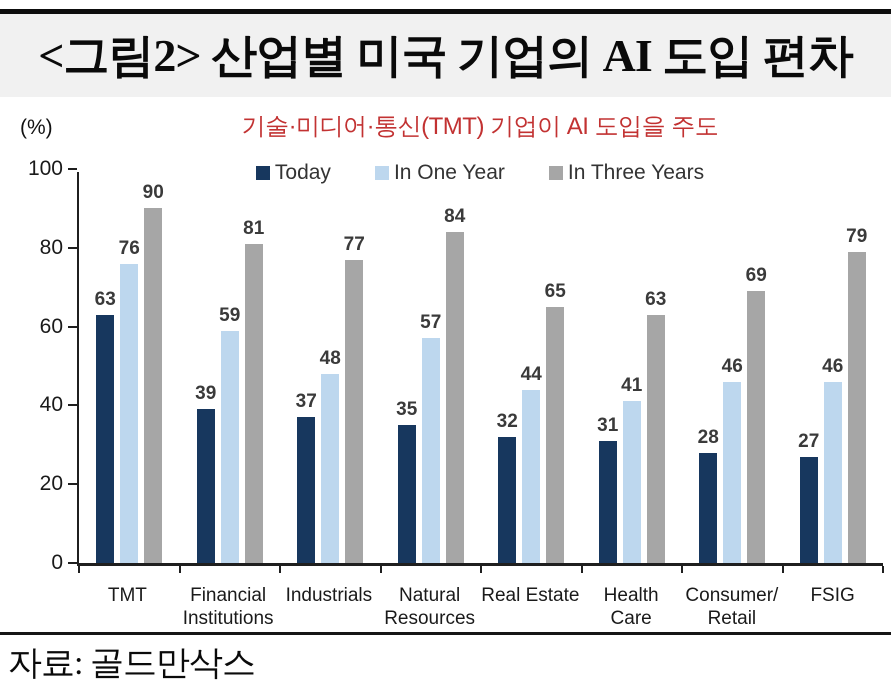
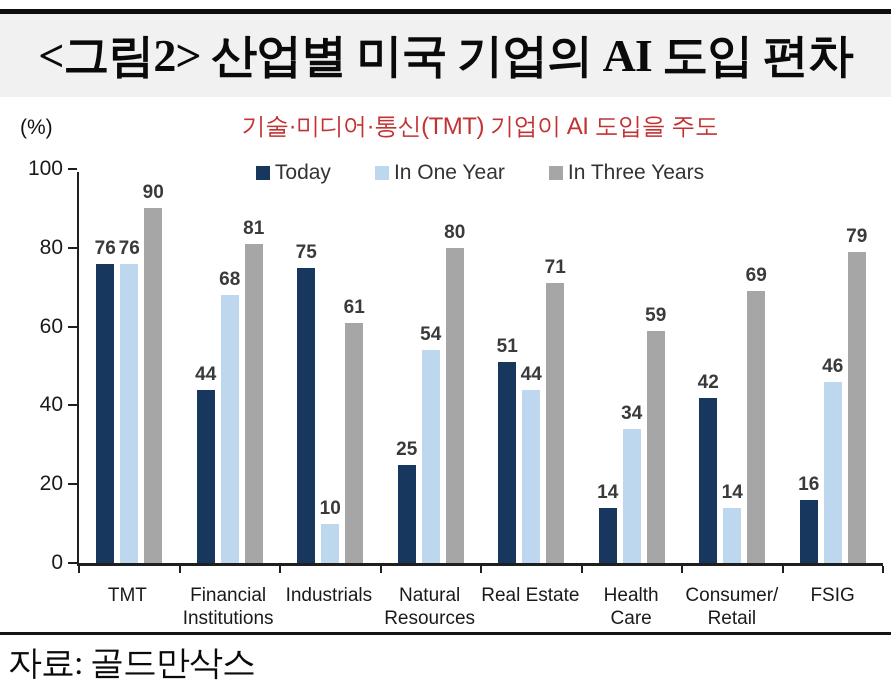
Today/TMT: 63 -> 76
Today/Financial Institutions: 39 -> 44
In One Year/Financial Institutions: 59 -> 68
Today/Industrials: 37 -> 75
In One Year/Industrials: 48 -> 10
In Three Years/Industrials: 77 -> 61
Today/Natural Resources: 35 -> 25
In One Year/Natural Resources: 57 -> 54
In Three Years/Natural Resources: 84 -> 80
Today/Real Estate: 32 -> 51
In Three Years/Real Estate: 65 -> 71
Today/Health Care: 31 -> 14
In One Year/Health Care: 41 -> 34
In Three Years/Health Care: 63 -> 59
Today/Consumer/ Retail: 28 -> 42
In One Year/Consumer/ Retail: 46 -> 14
Today/FSIG: 27 -> 16
